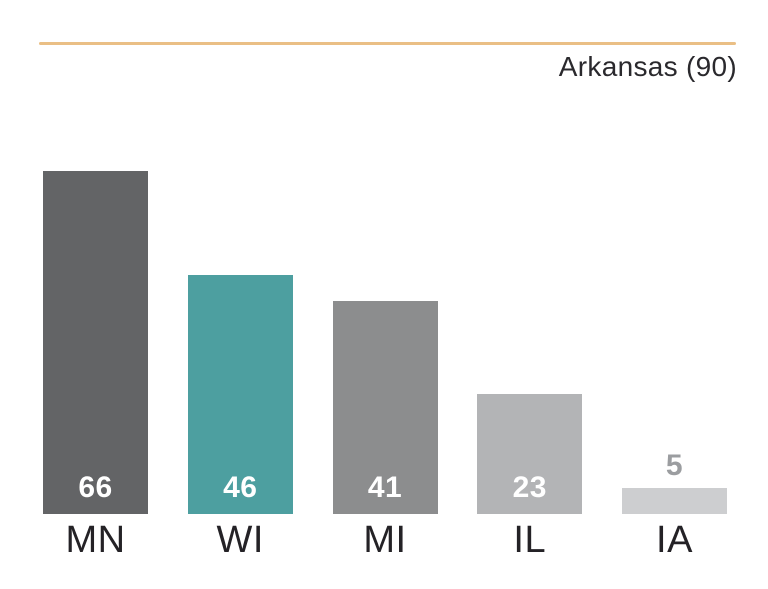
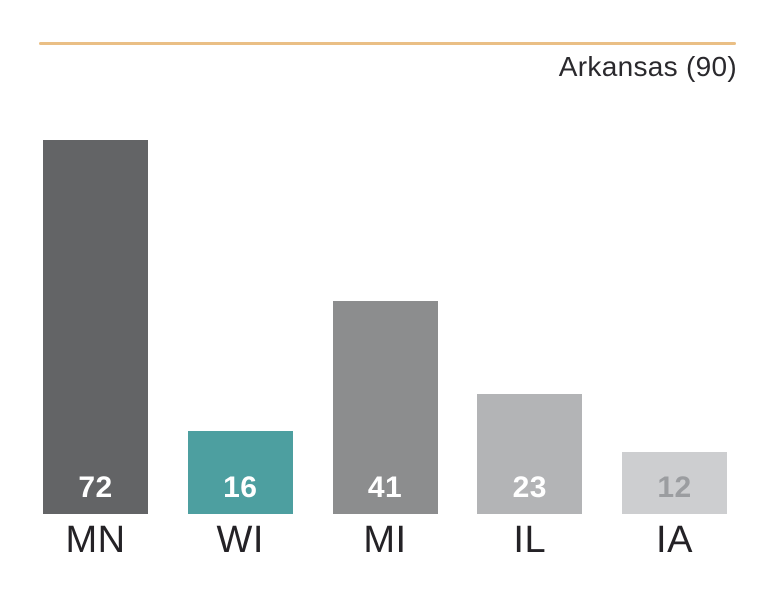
MN: 66 -> 72
WI: 46 -> 16
IA: 5 -> 12
